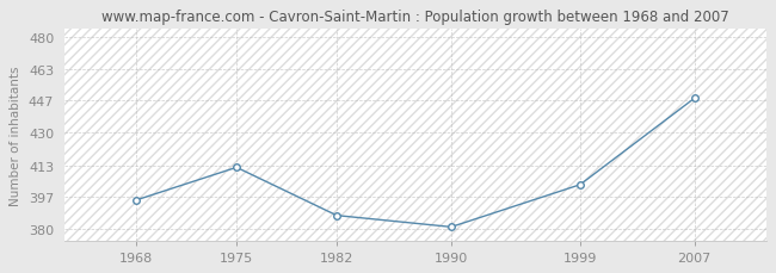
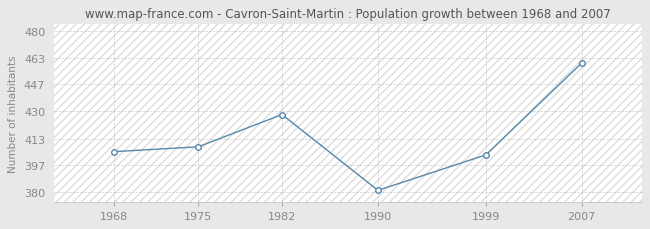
1968: 395 -> 405
1975: 412 -> 408
1982: 387 -> 428
2007: 448 -> 460
